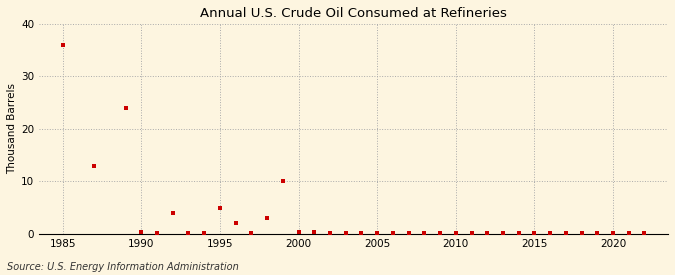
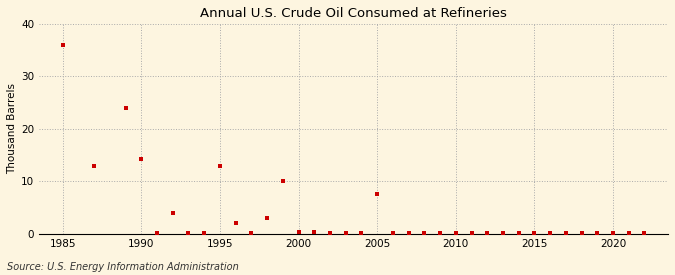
1990: 0.3 -> 14.2
1995: 5.0 -> 13.0
2005: 0.2 -> 7.6
